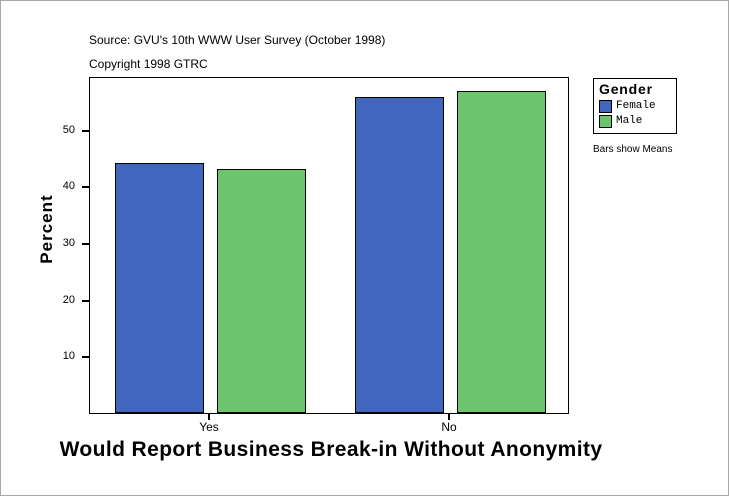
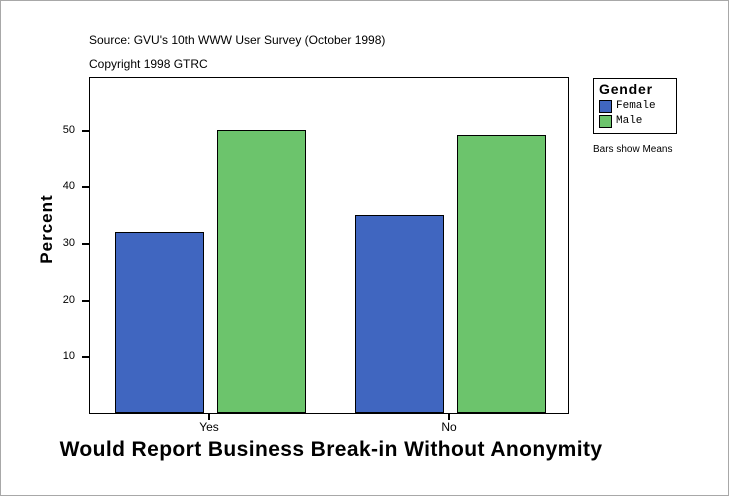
Female/Yes: 44 -> 32
Male/Yes: 43 -> 50
Female/No: 56 -> 35
Male/No: 57 -> 49
